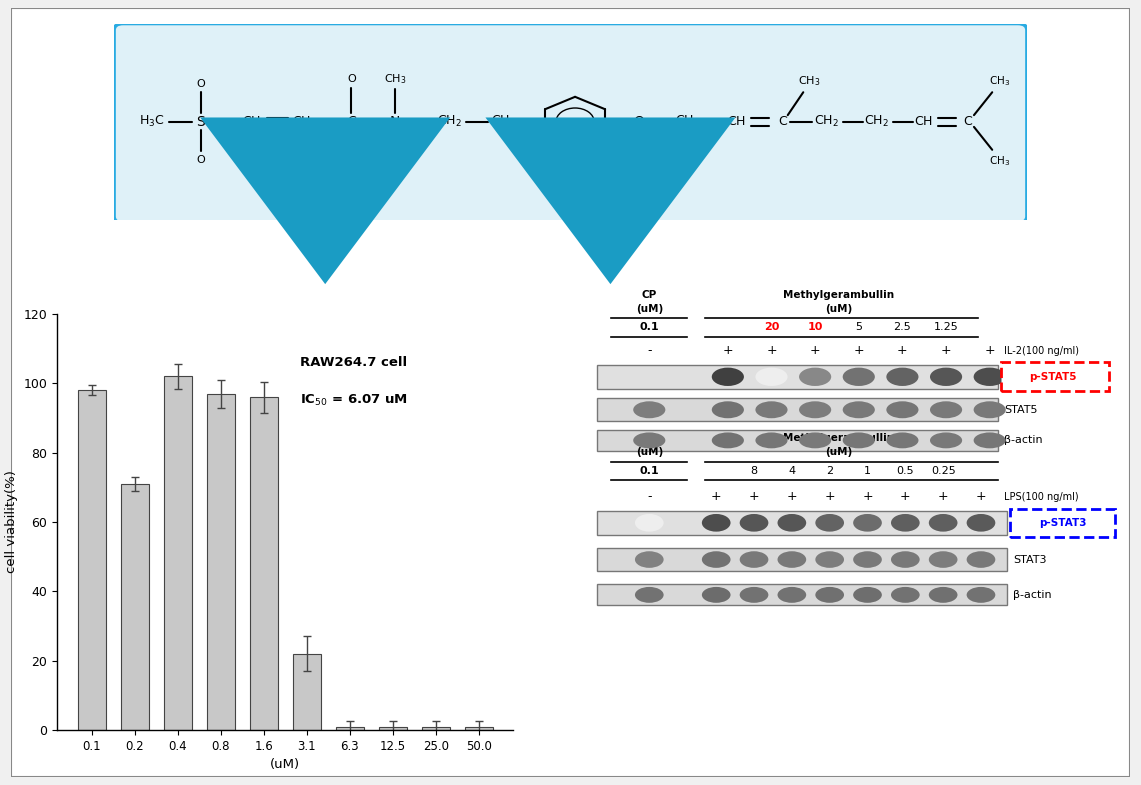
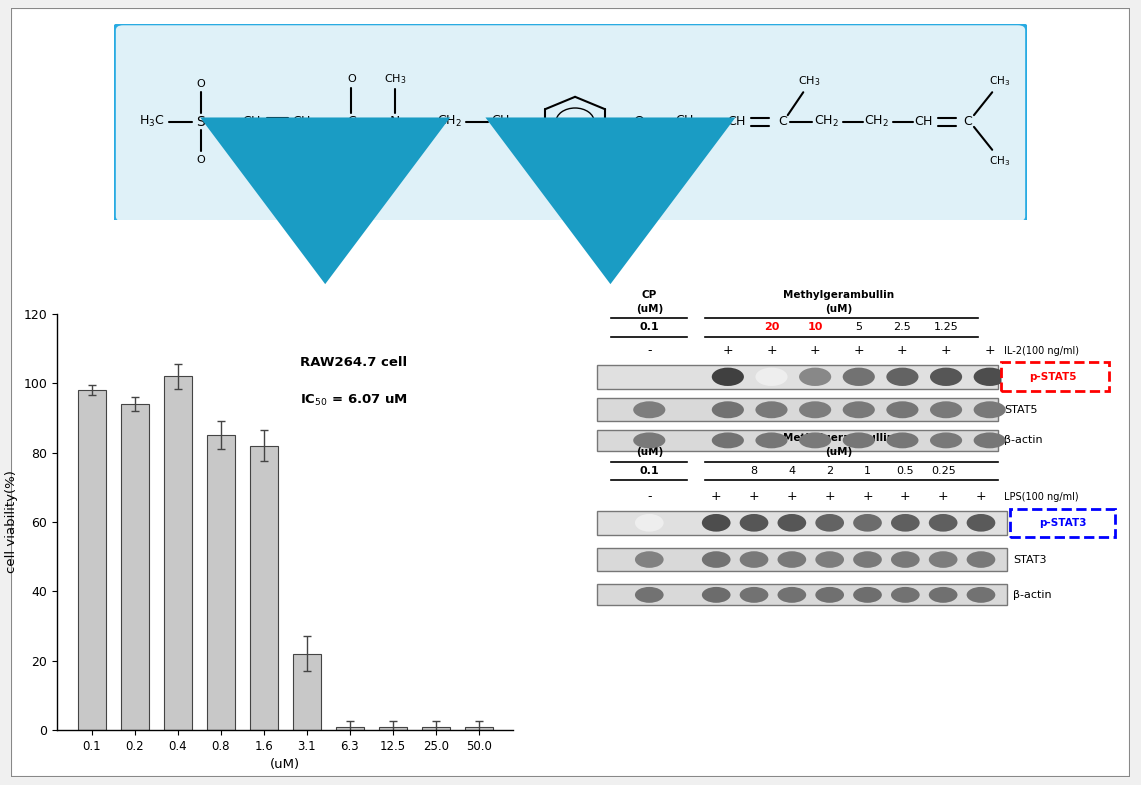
0.2: 71 -> 94
0.8: 97 -> 85
1.6: 96 -> 82
